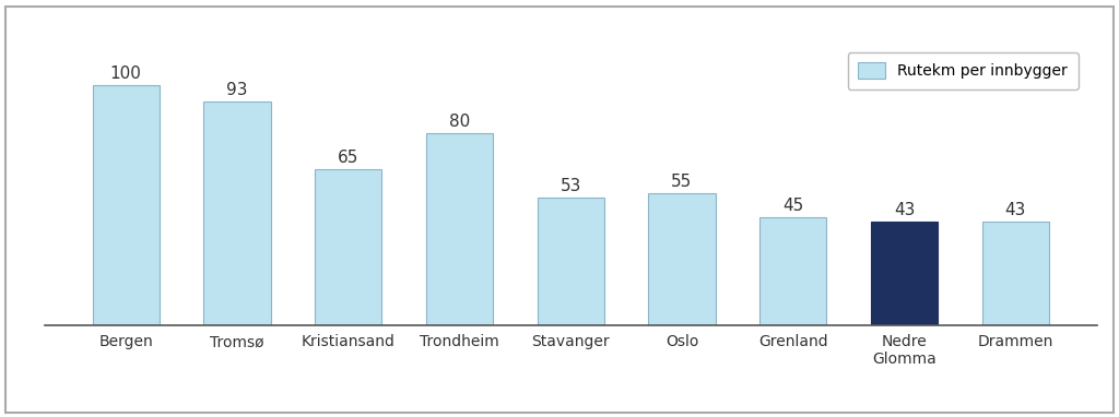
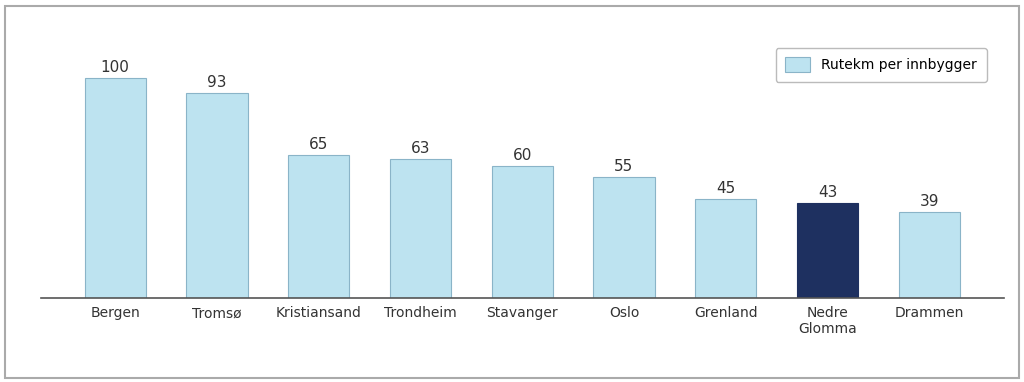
Trondheim: 80 -> 63
Stavanger: 53 -> 60
Drammen: 43 -> 39
